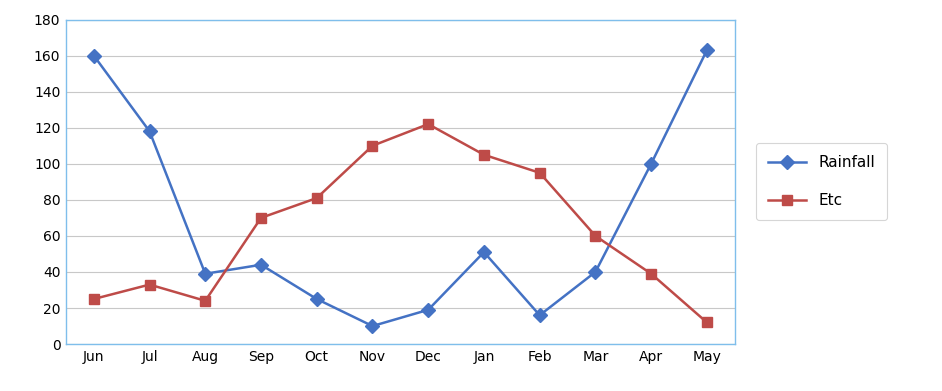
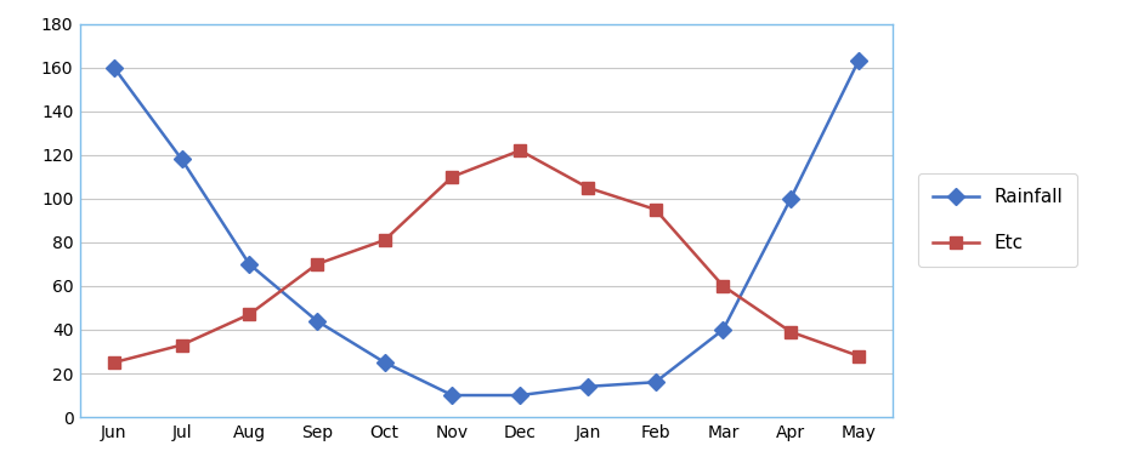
Rainfall/Aug: 39 -> 70
Etc/Aug: 24 -> 47
Rainfall/Dec: 19 -> 10
Rainfall/Jan: 51 -> 14
Etc/May: 12 -> 28
